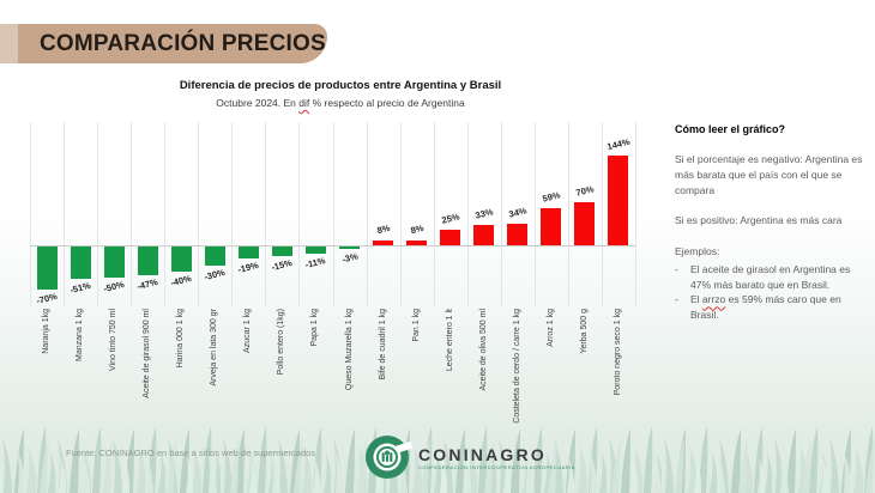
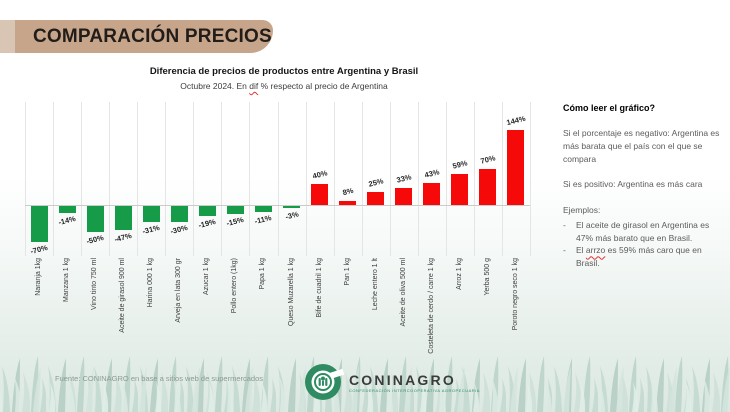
Manzana 1 kg: -51% -> -14%
Harina 000 1 kg: -40% -> -31%
Bife de cuadril 1 kg: 8% -> 40%
Costeleta de cerdo / carre 1 kg: 34% -> 43%
